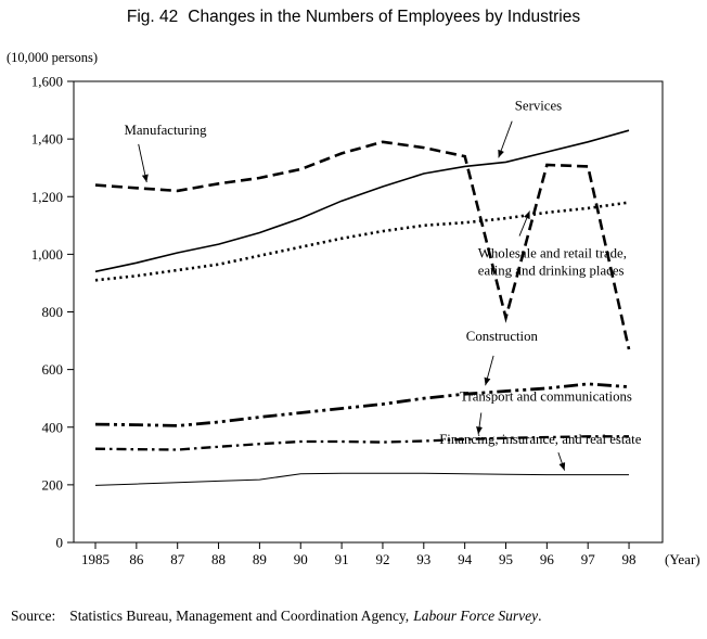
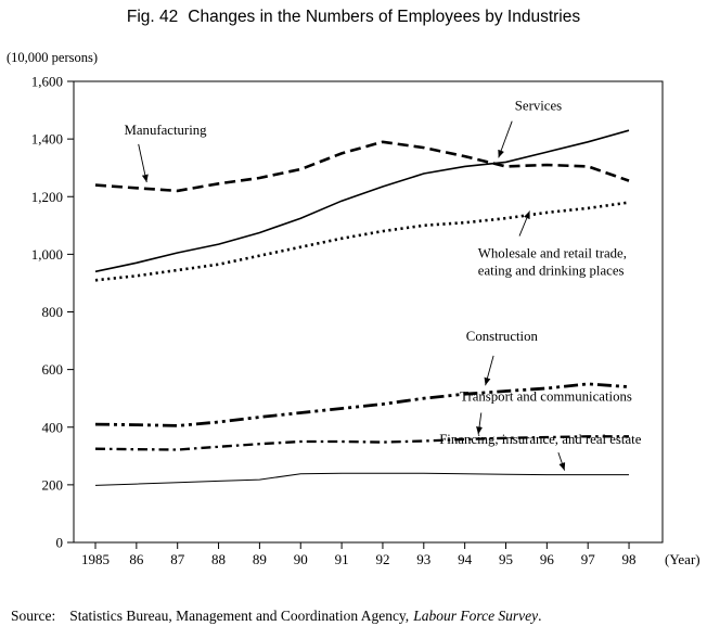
Manufacturing/95: 780 -> 1300
Manufacturing/98: 670 -> 1260
